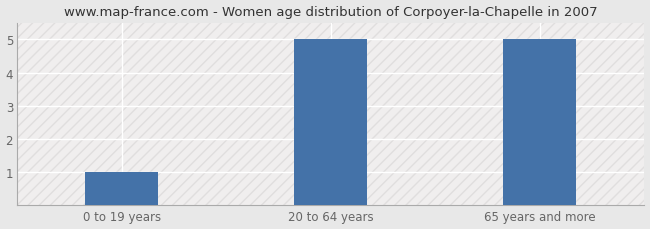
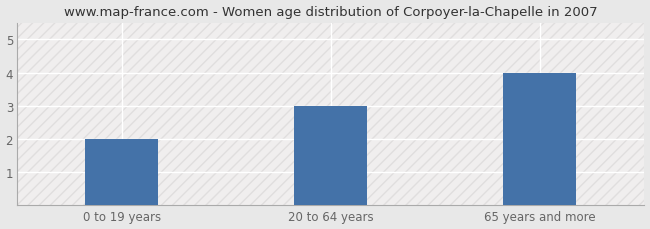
0 to 19 years: 1 -> 2
20 to 64 years: 5 -> 3
65 years and more: 5 -> 4
